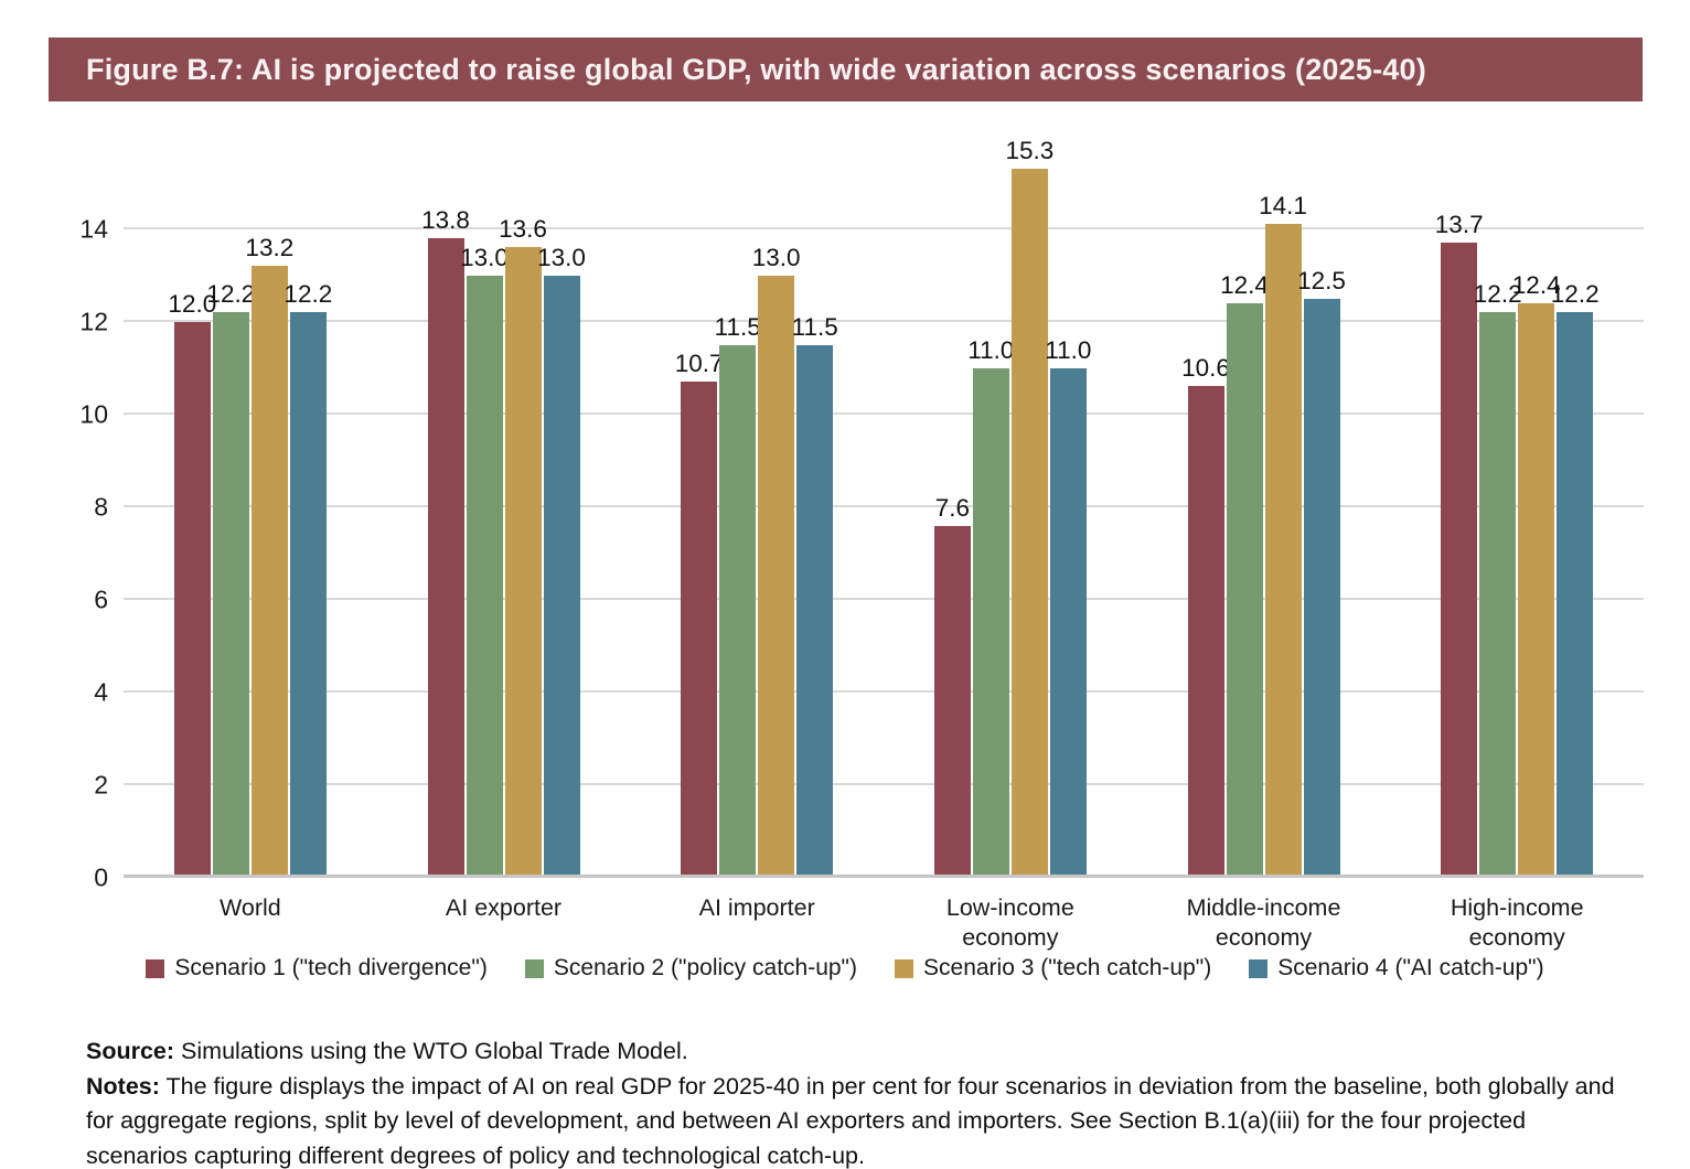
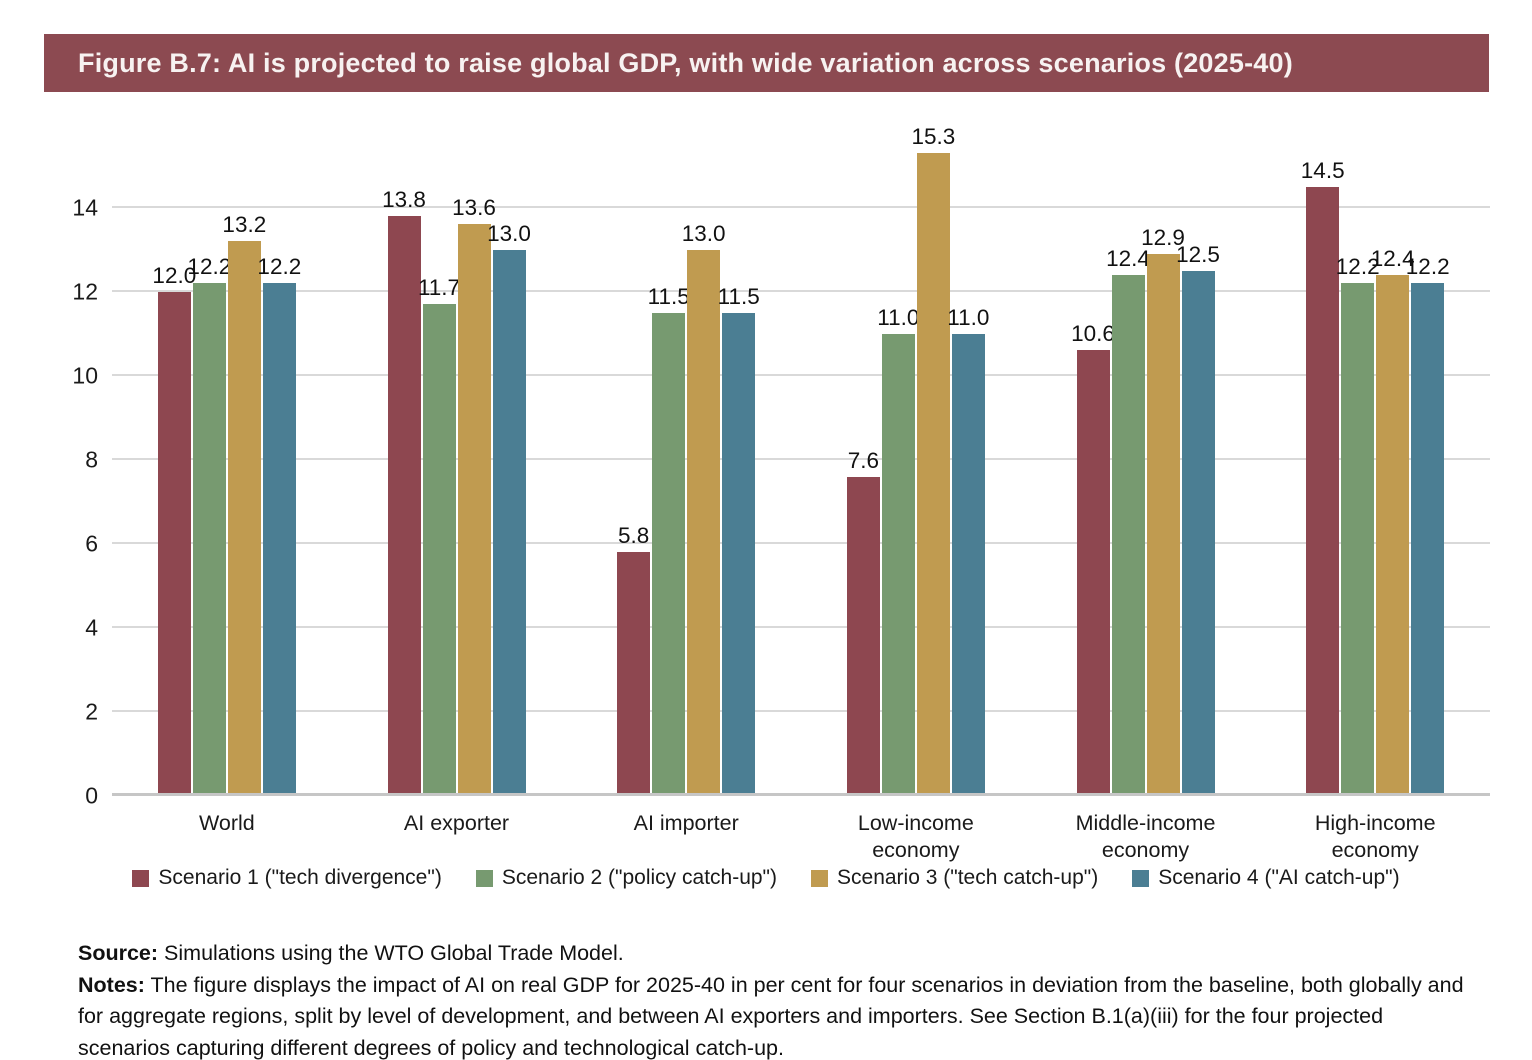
Scenario 2 ("policy catch-up")/AI exporter: 13.0 -> 11.7
Scenario 1 ("tech divergence")/AI importer: 10.7 -> 5.8
Scenario 3 ("tech catch-up")/Middle-income economy: 14.1 -> 12.9
Scenario 1 ("tech divergence")/High-income economy: 13.7 -> 14.5
